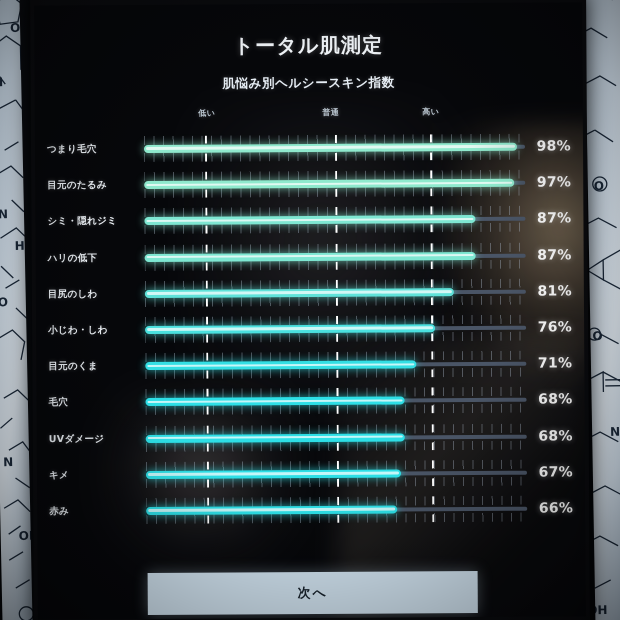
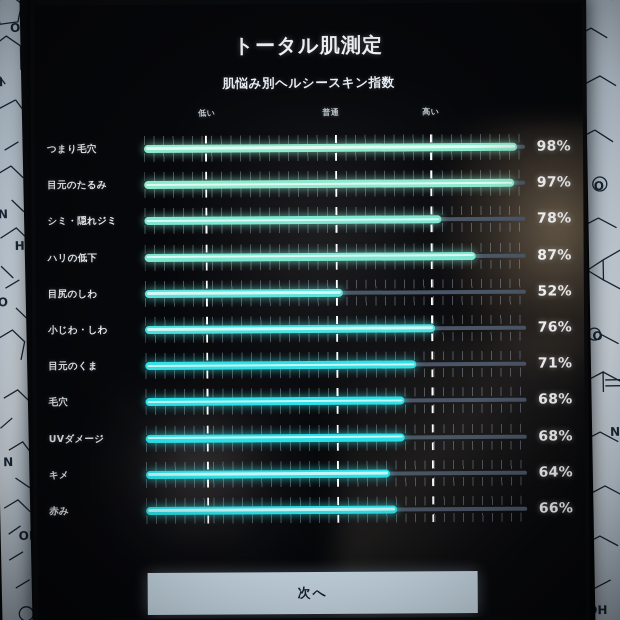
シミ・隠れジミ: 87% -> 78%
目尻のしわ: 81% -> 52%
キメ: 67% -> 64%
